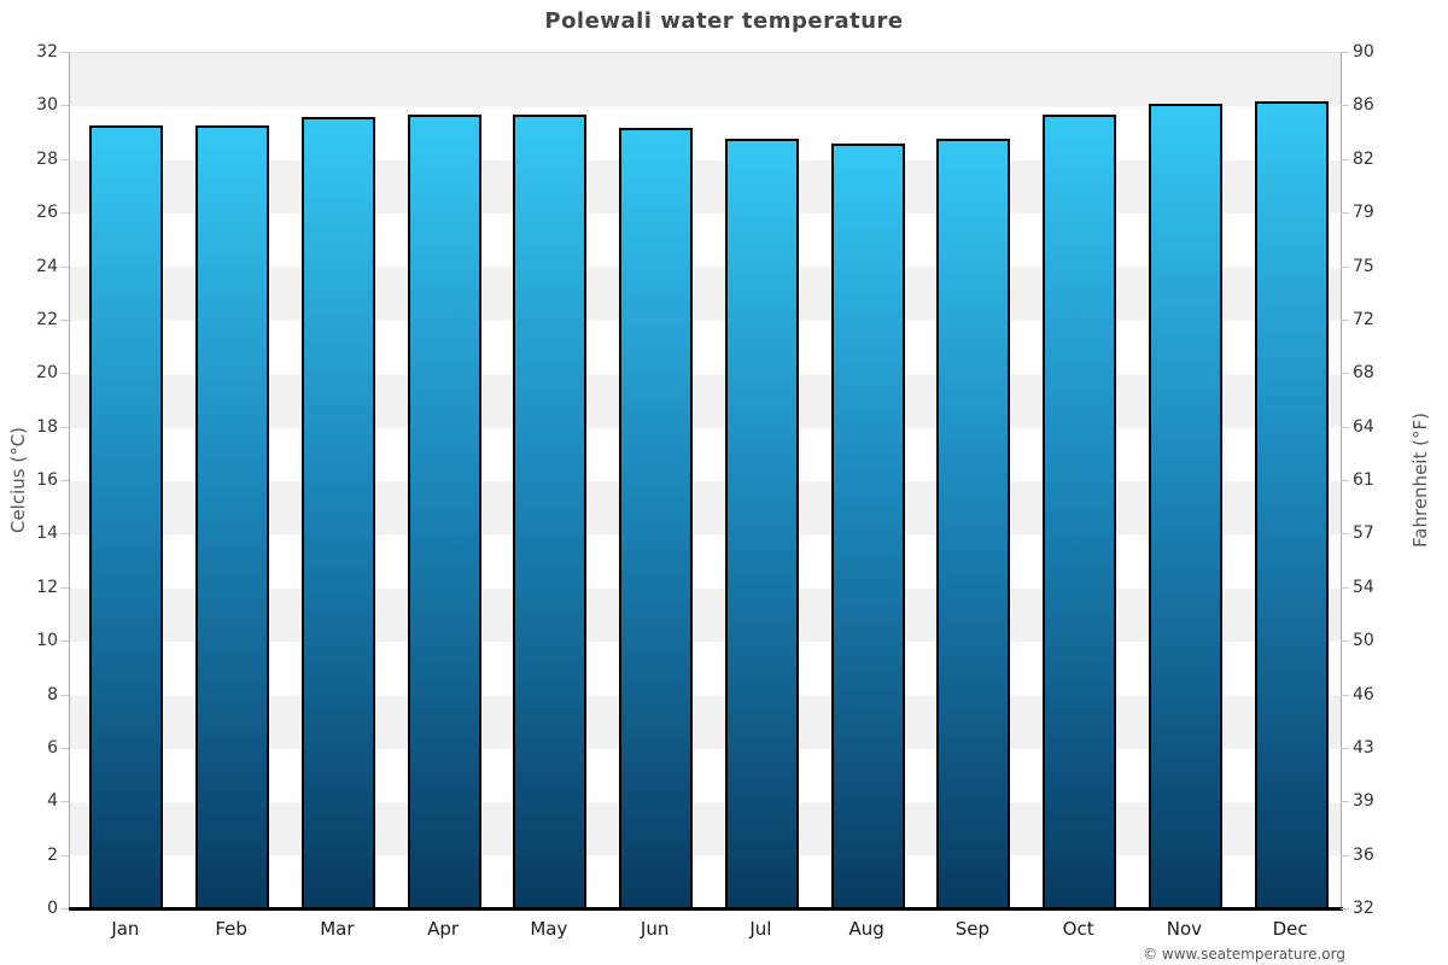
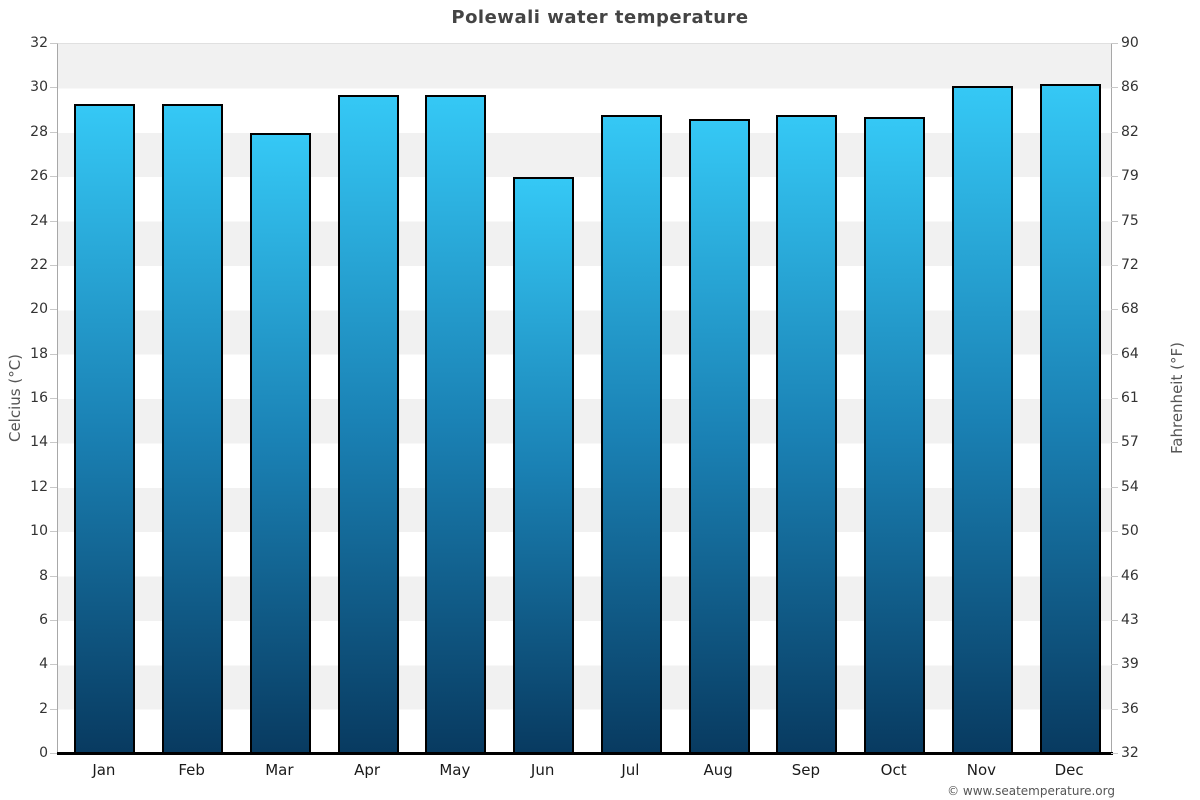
Mar: 29.6 -> 28.0
Jun: 29.2 -> 26.0
Oct: 29.7 -> 28.7
